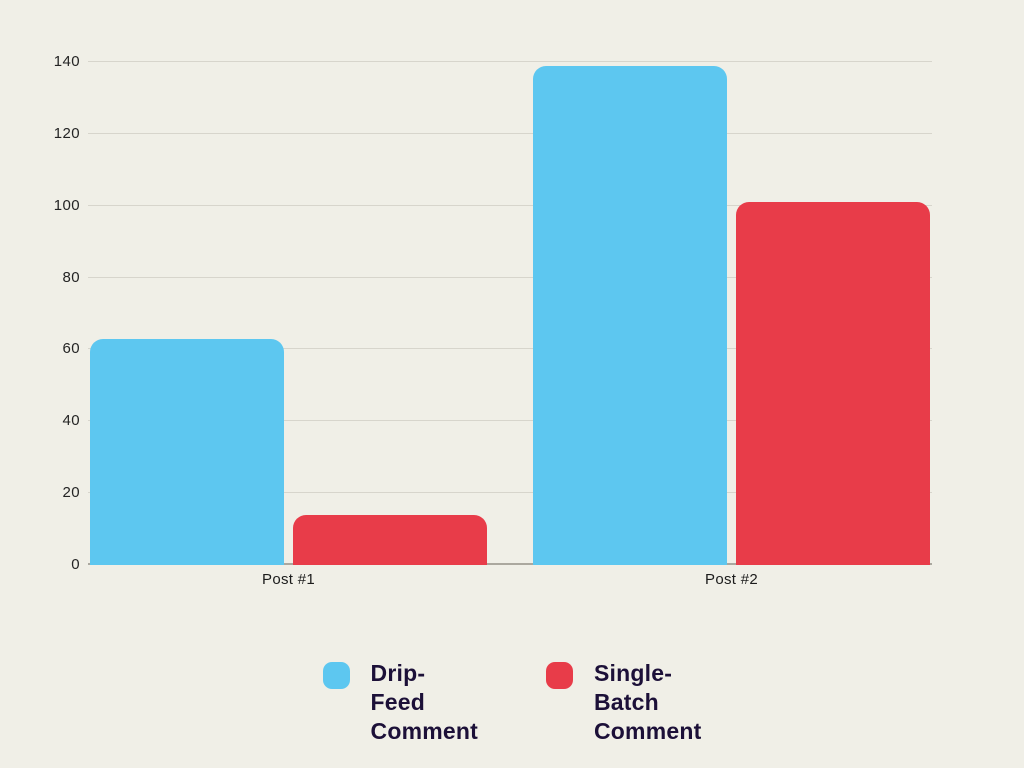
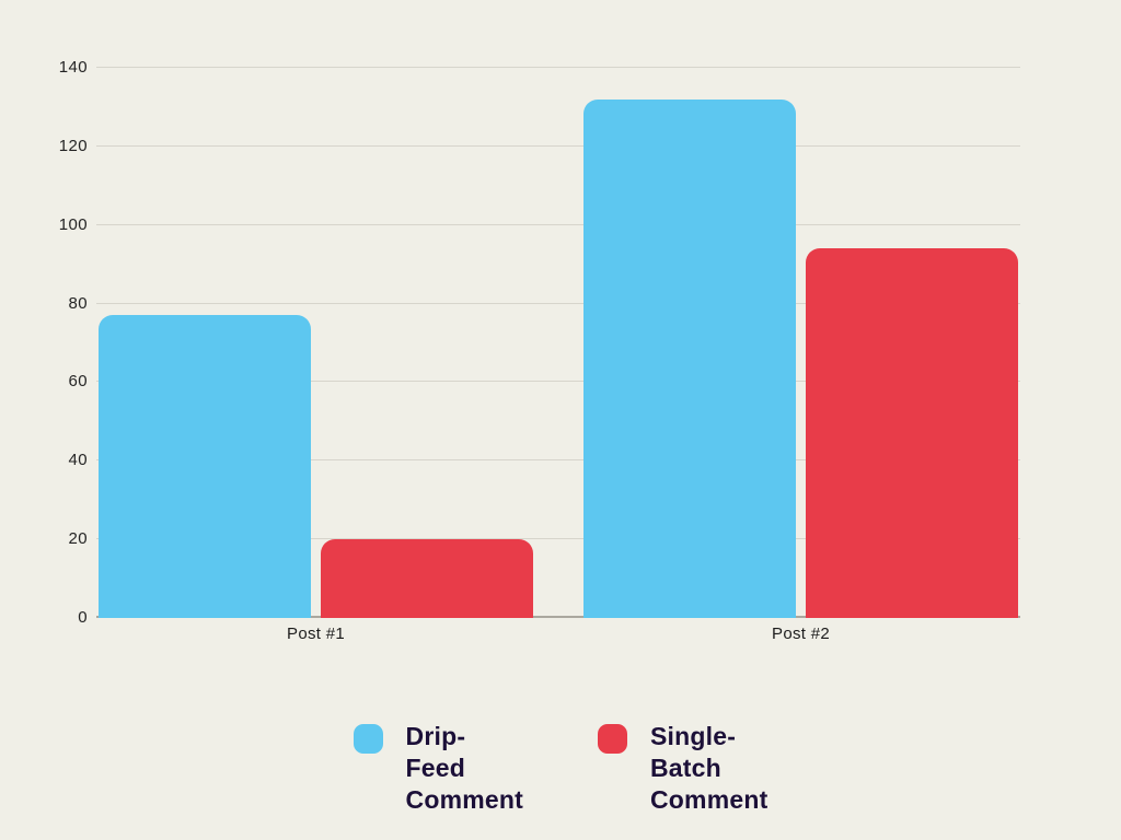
Drip-Feed Comment/Post #1: 63 -> 77
Single-Batch Comment/Post #1: 14 -> 20
Drip-Feed Comment/Post #2: 139 -> 132
Single-Batch Comment/Post #2: 101 -> 94
